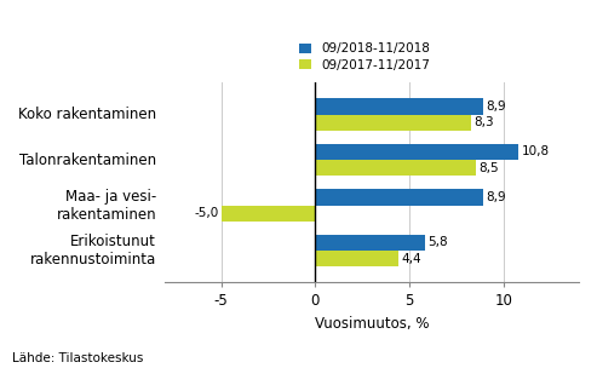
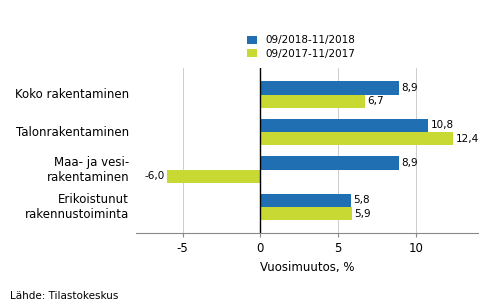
09/2017-11/2017/Koko rakentaminen: 8,3 -> 6,7
09/2017-11/2017/Talonrakentaminen: 8,5 -> 12,4
09/2017-11/2017/Maa- ja vesi- rakentaminen: -5,0 -> -6,0
09/2017-11/2017/Erikoistunut rakennustoiminta: 4,4 -> 5,9
